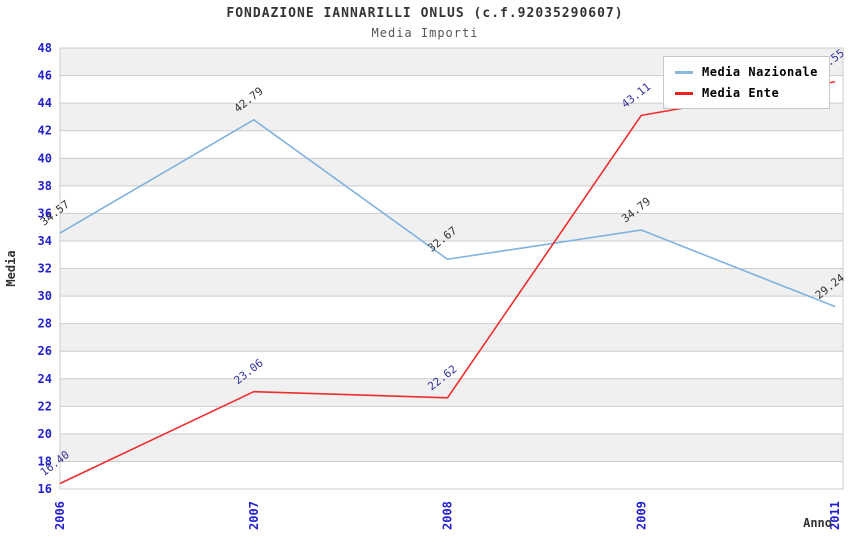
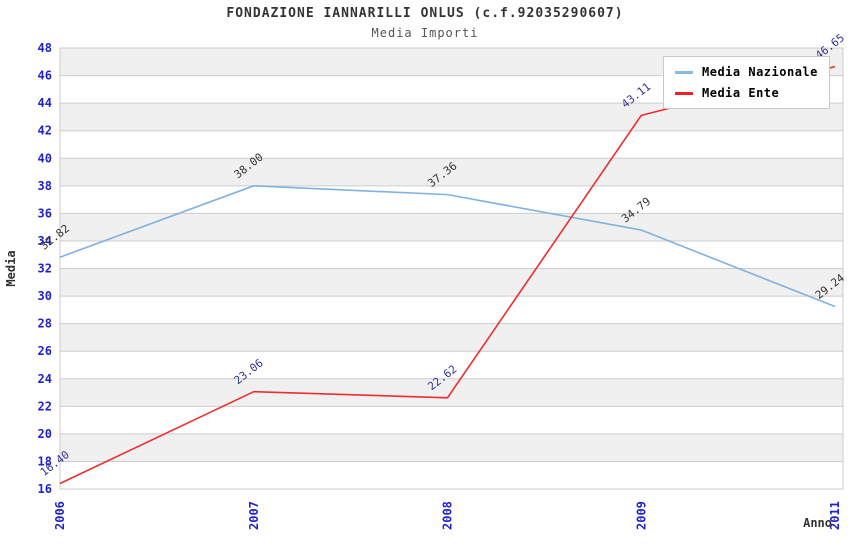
Media Nazionale/2006: 34.57 -> 32.82
Media Nazionale/2007: 42.79 -> 38.00
Media Nazionale/2008: 32.67 -> 37.36
Media Ente/2011: 45.55 -> 46.65
